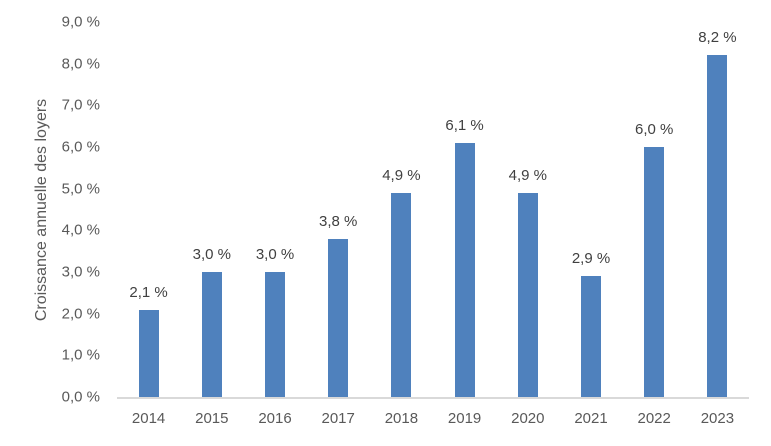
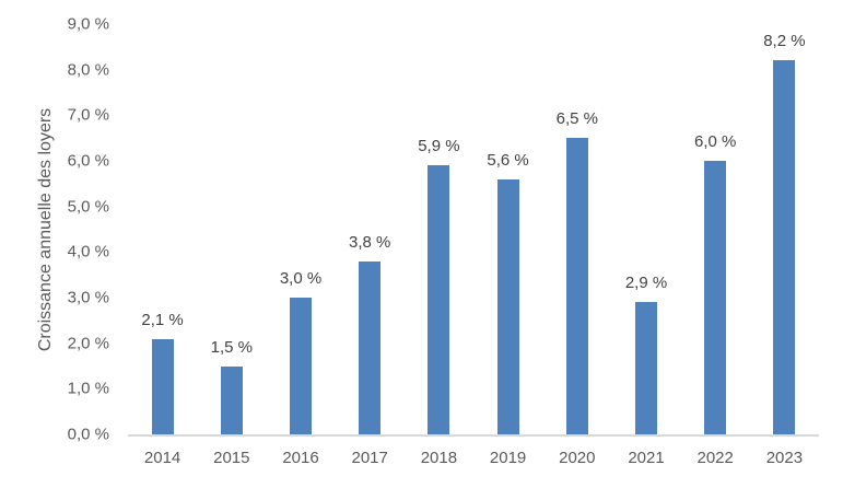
2015: 3,0 -> 1,5
2018: 4,9 -> 5,9
2019: 6,1 -> 5,6
2020: 4,9 -> 6,5
